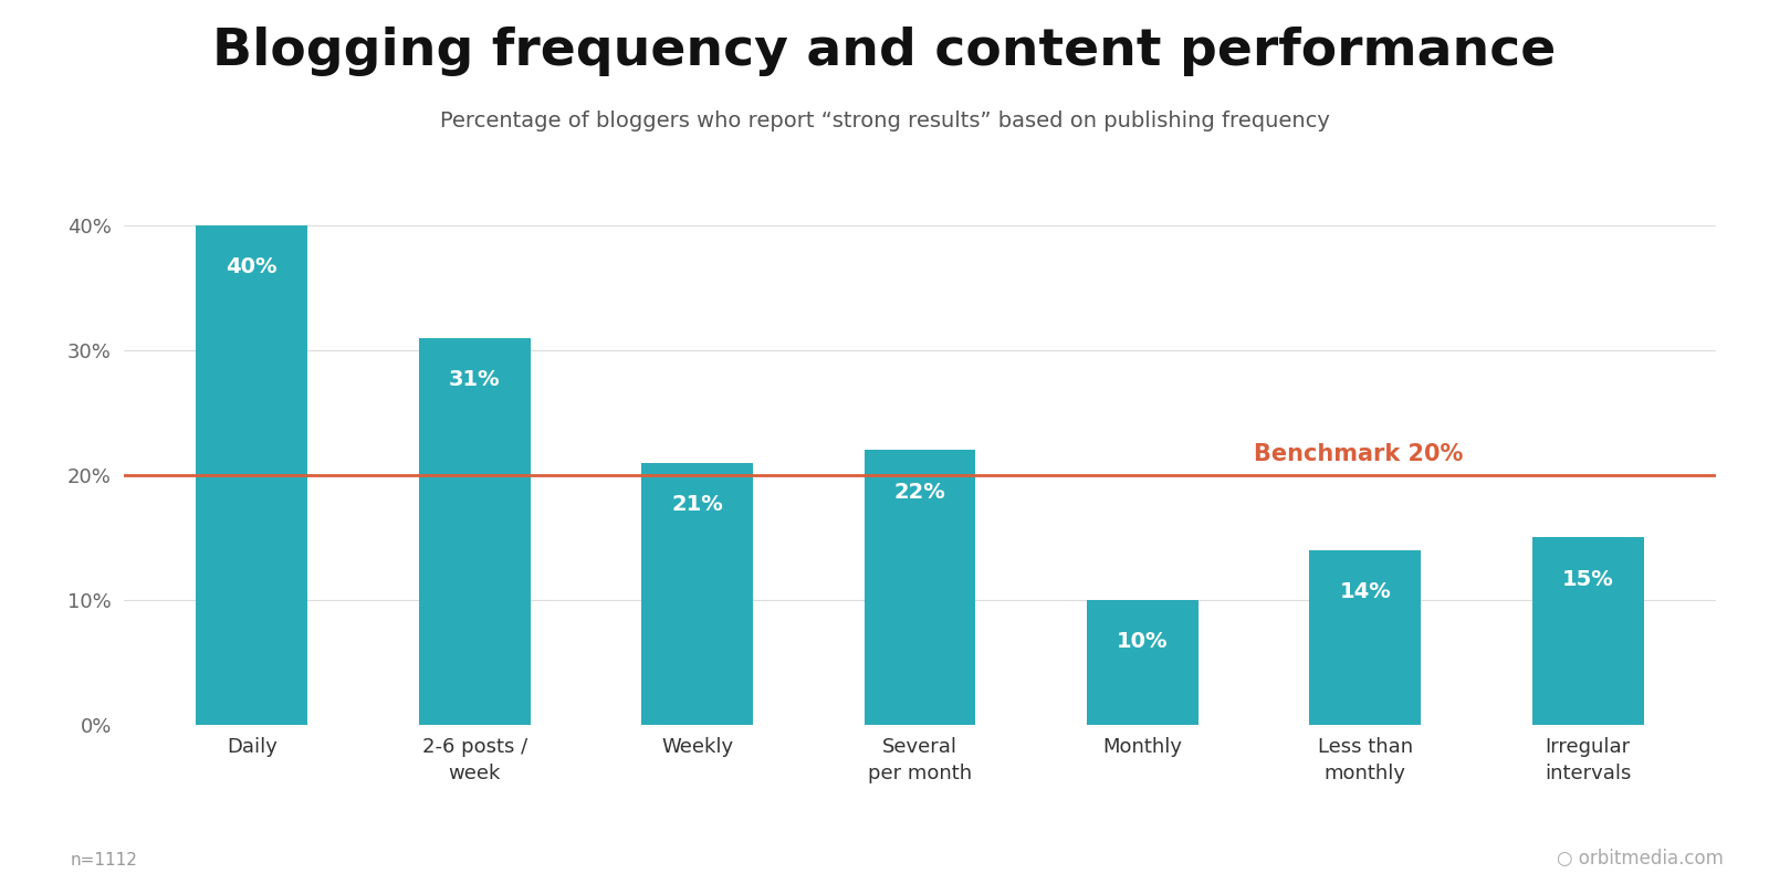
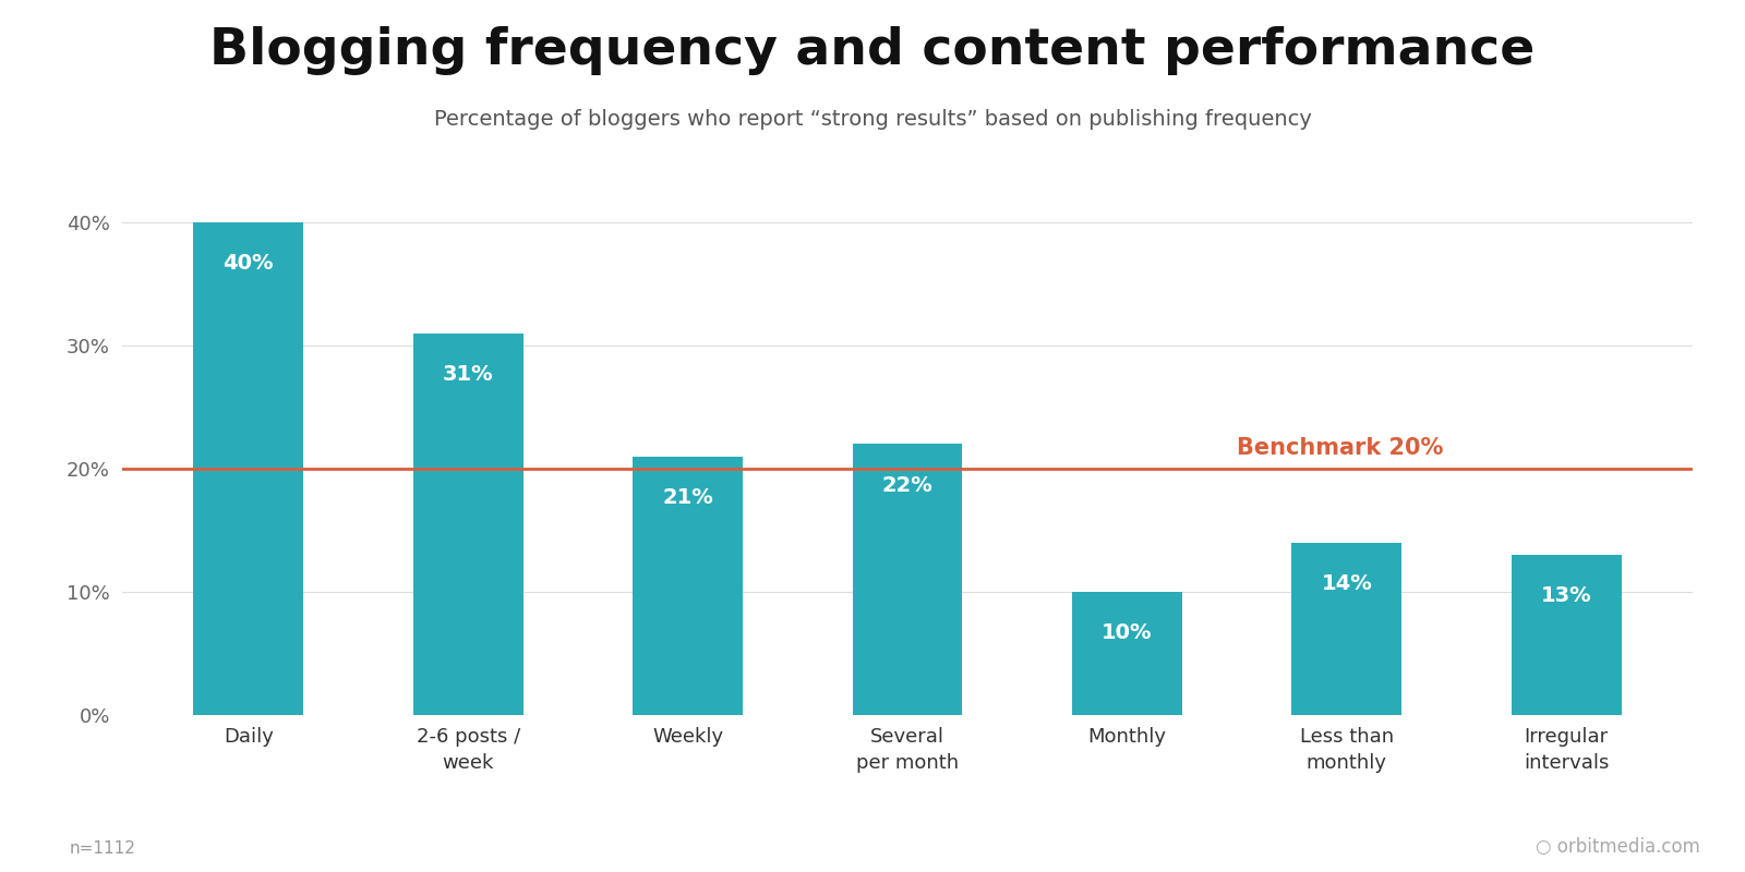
Irregular intervals: 15% -> 13%
